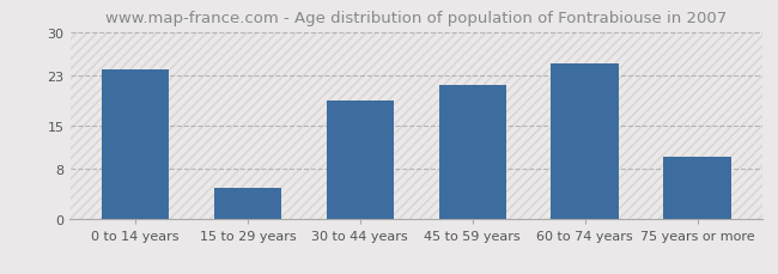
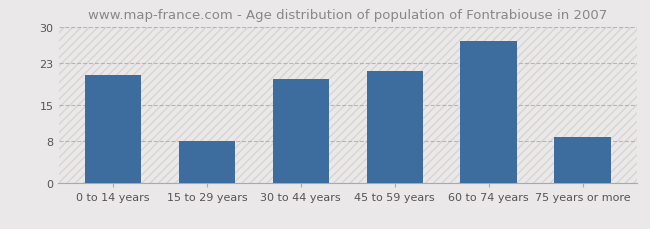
0 to 14 years: 24.0 -> 20.8
15 to 29 years: 5.0 -> 8.0
30 to 44 years: 19.0 -> 20.0
60 to 74 years: 25.0 -> 27.2
75 years or more: 10.0 -> 8.8
